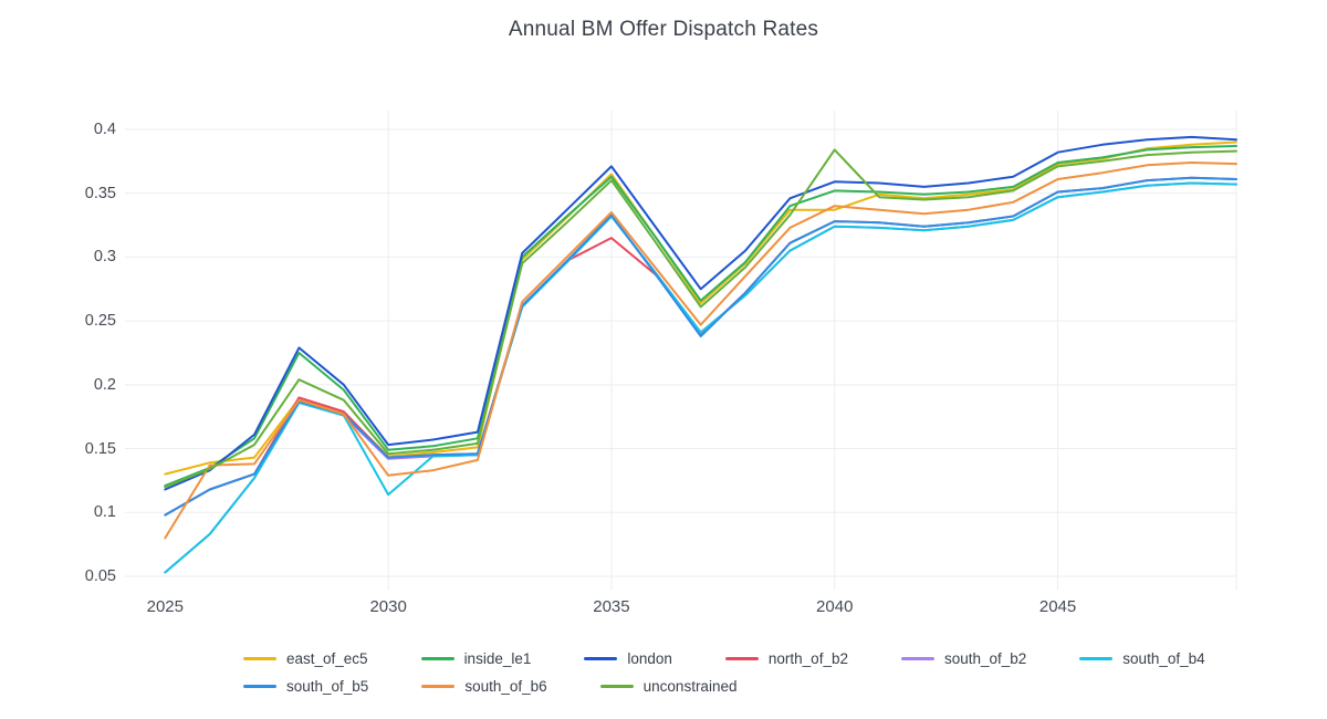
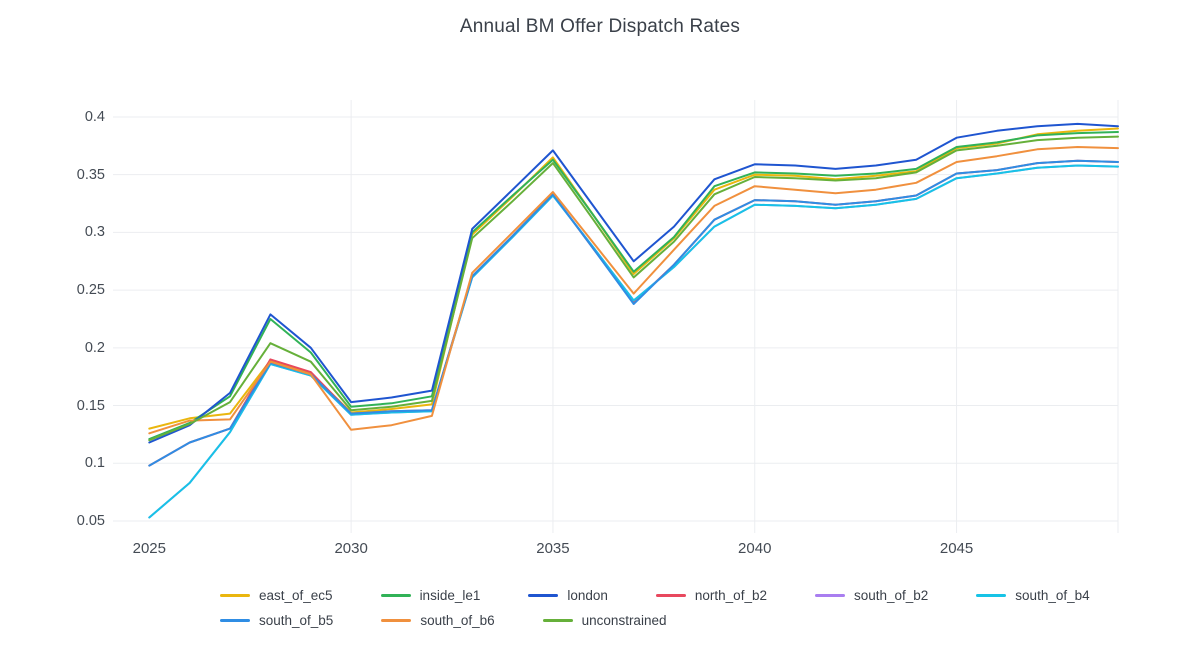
south_of_b6/2025: 0.080 -> 0.126
south_of_b4/2030: 0.114 -> 0.142
north_of_b2/2035: 0.315 -> 0.333
east_of_ec5/2040: 0.337 -> 0.350
unconstrained/2040: 0.384 -> 0.348
